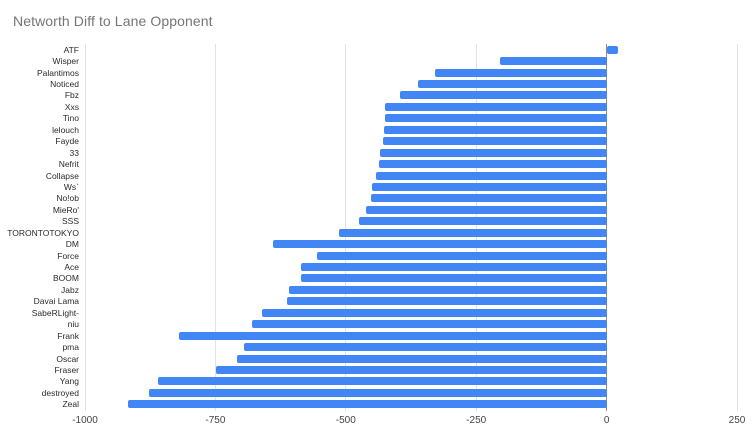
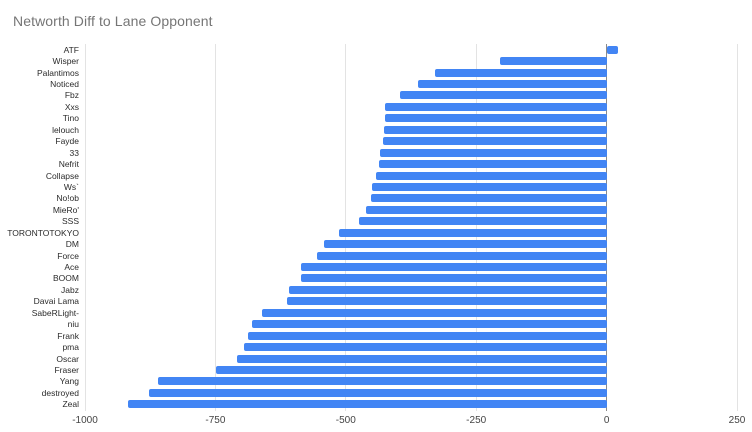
DM: -640 -> -540
Frank: -820 -> -690
